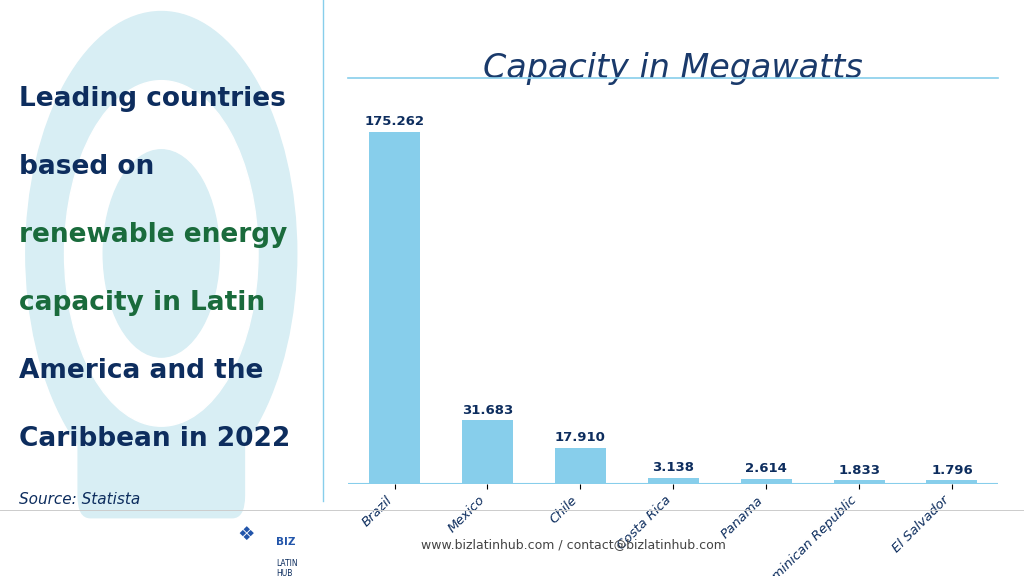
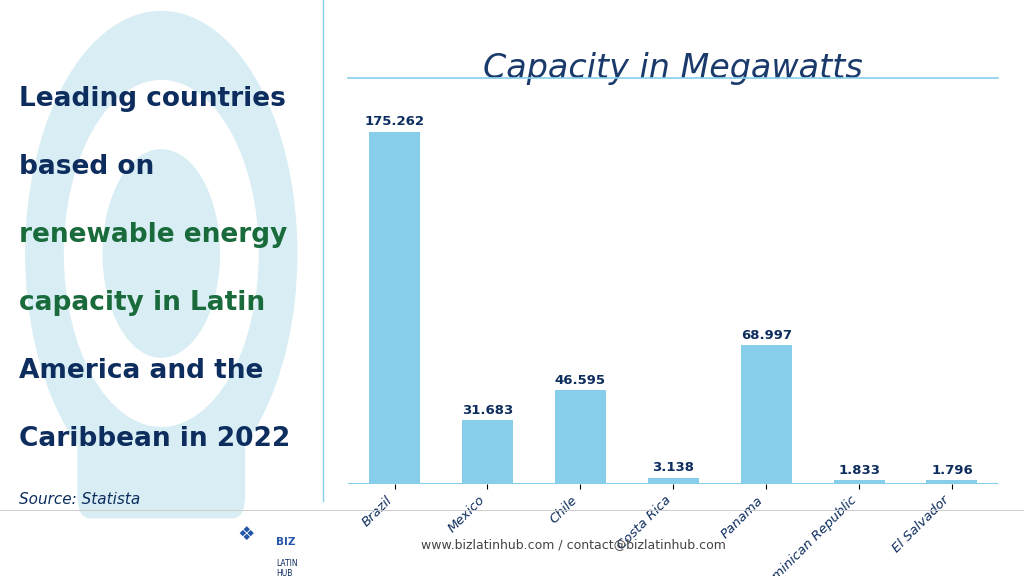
Chile: 17.910 -> 46.595
Panama: 2.614 -> 68.997
